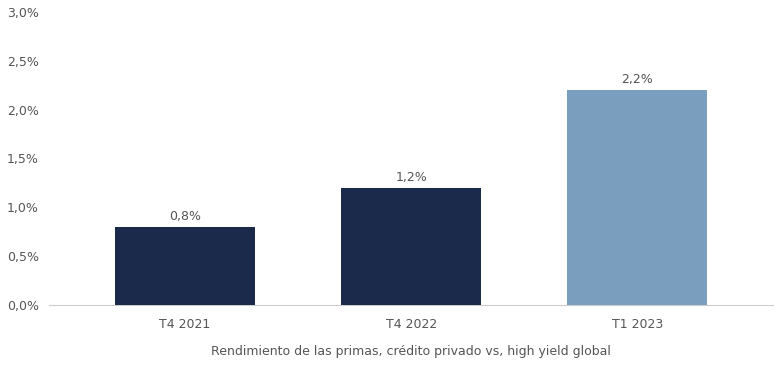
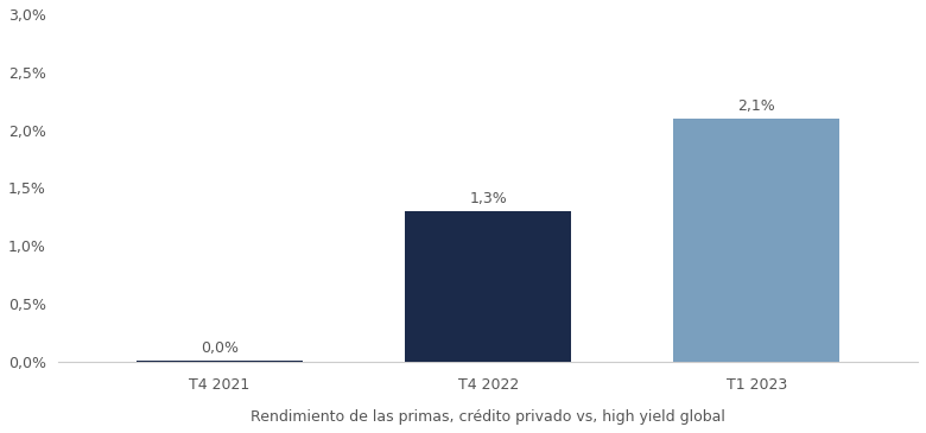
T4 2021: 0,8% -> 0,0%
T4 2022: 1,2% -> 1,3%
T1 2023: 2,2% -> 2,1%
